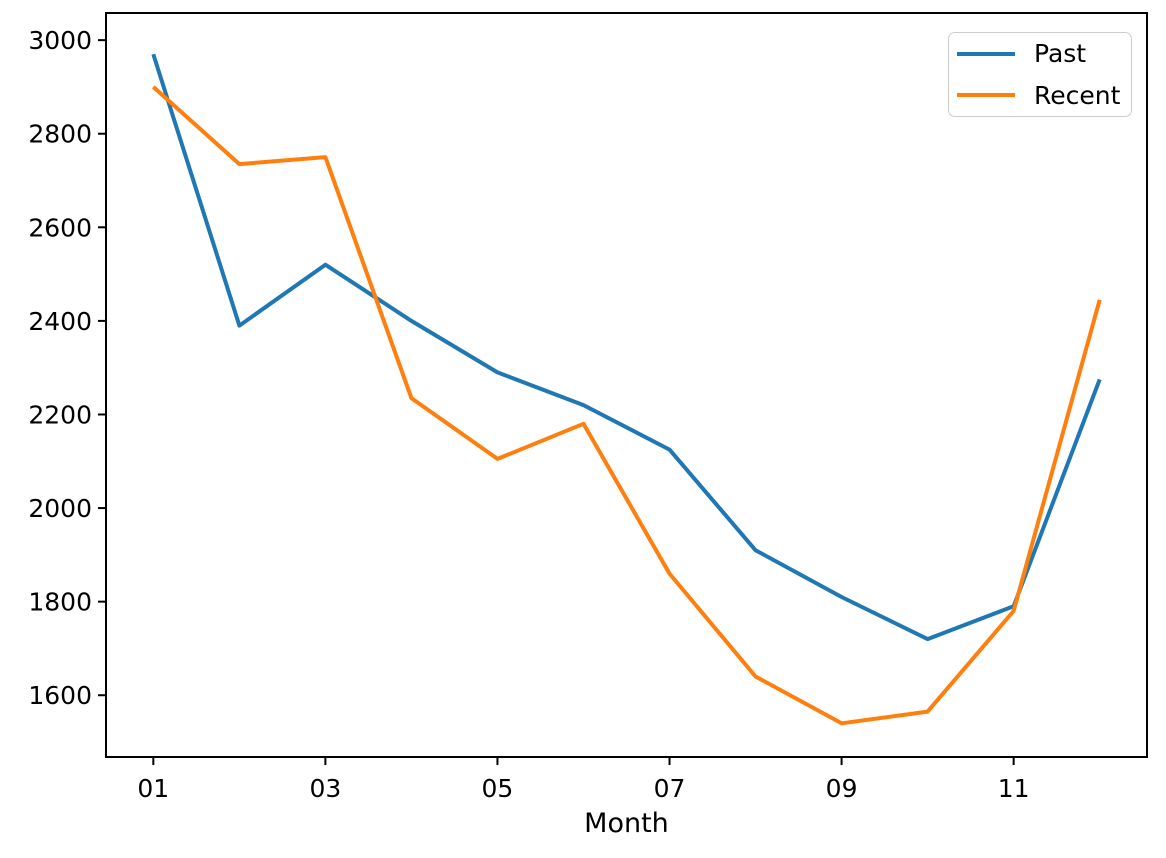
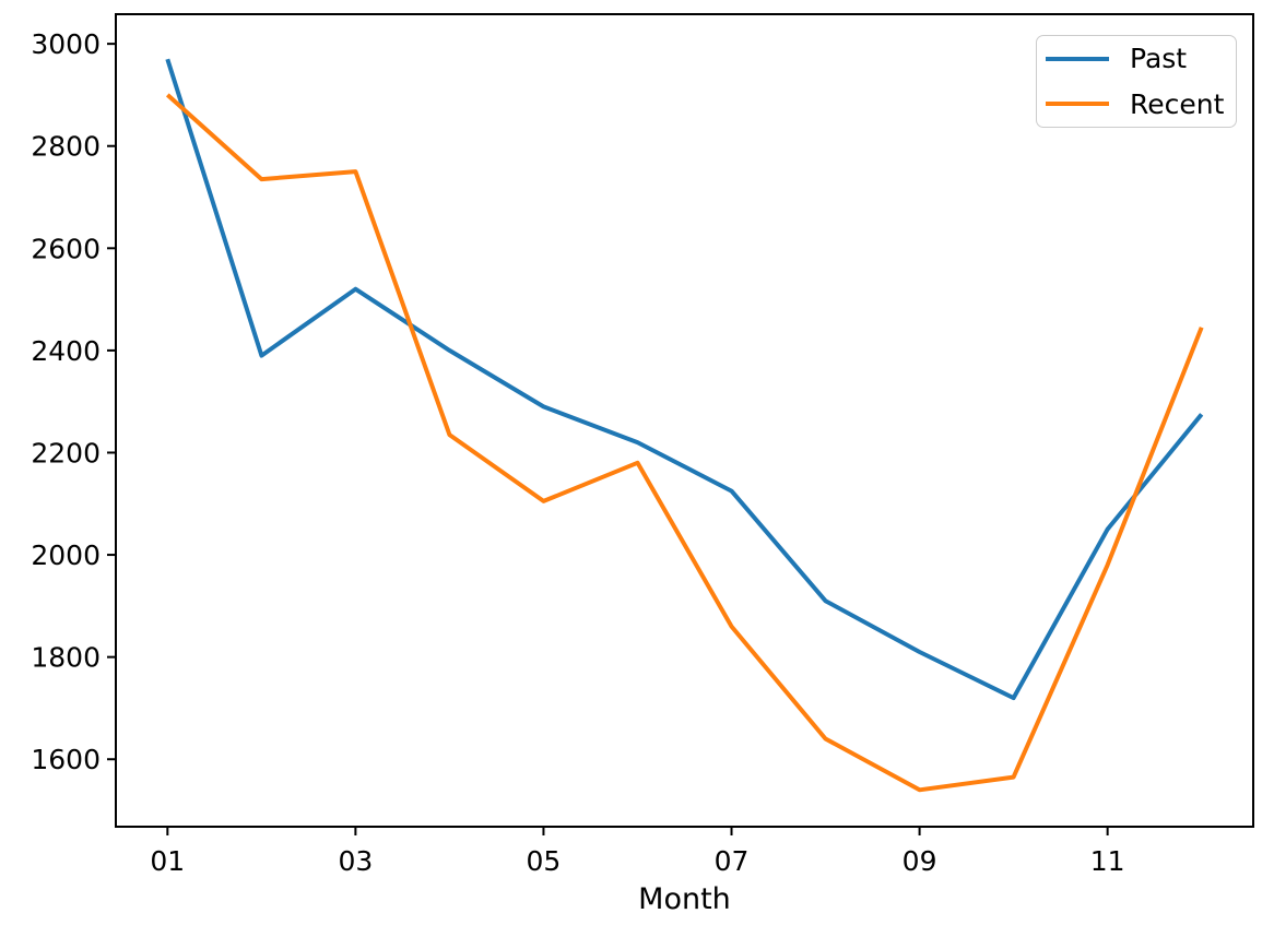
Past/11: 1790 -> 2050
Recent/11: 1780 -> 1980
